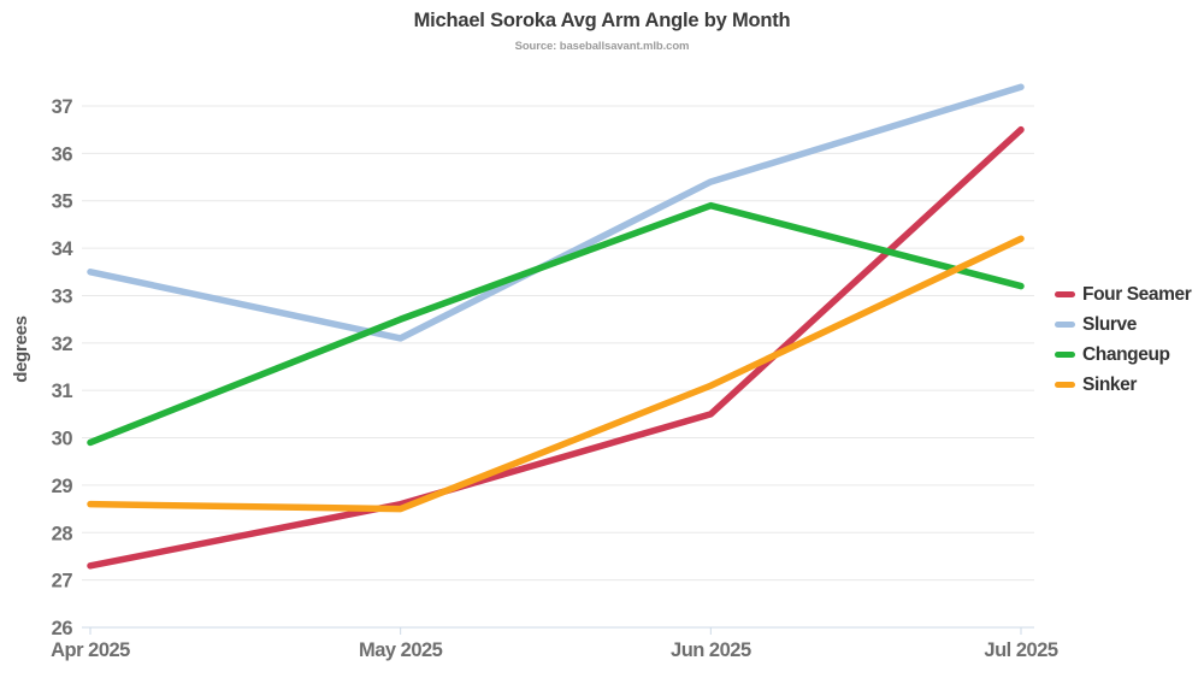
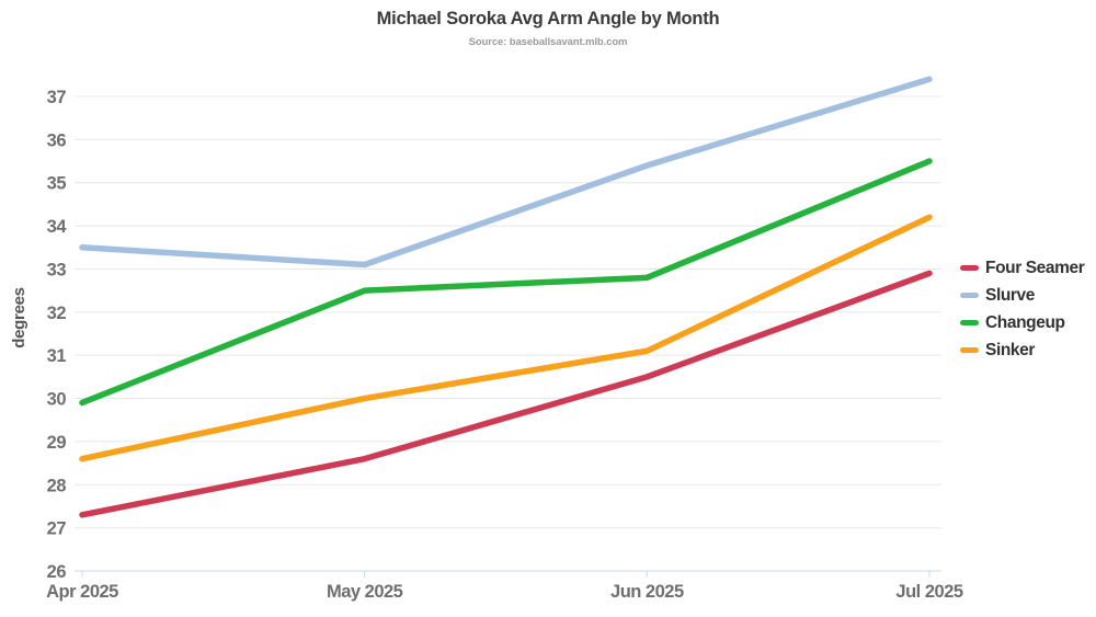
Slurve/May 2025: 32.1 -> 33.1
Sinker/May 2025: 28.5 -> 30.0
Changeup/Jun 2025: 34.9 -> 32.8
Four Seamer/Jul 2025: 36.5 -> 32.9
Changeup/Jul 2025: 33.2 -> 35.5
